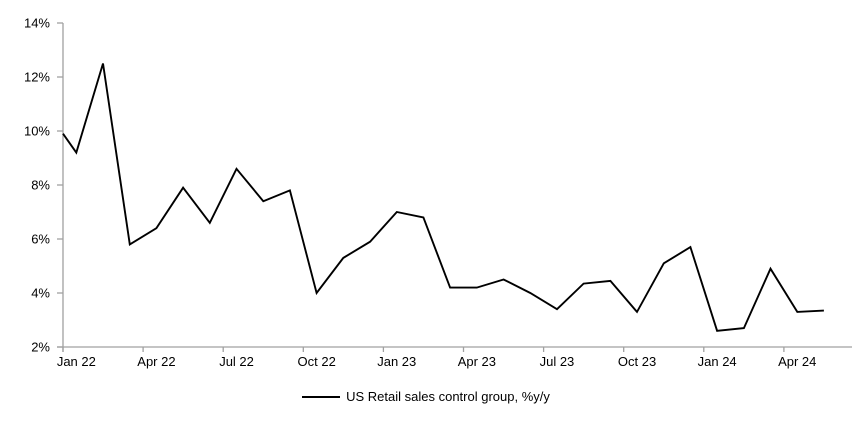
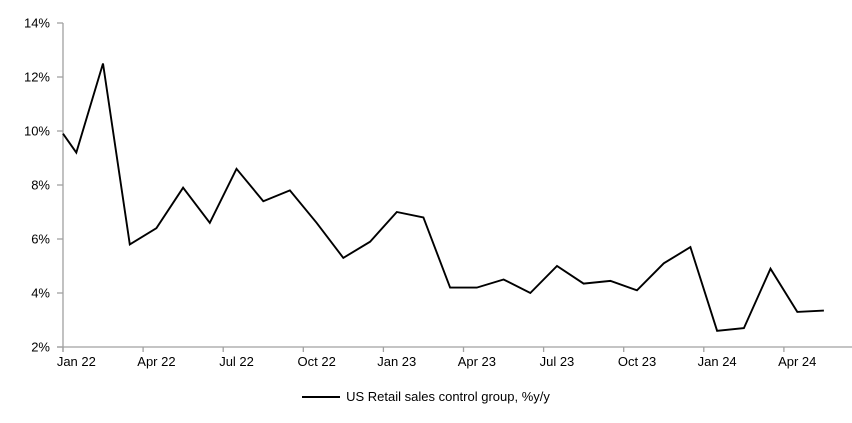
Oct 22: 4.0% -> 6.6%
Jul 23: 3.4% -> 5.0%
Oct 23: 3.3% -> 4.1%
